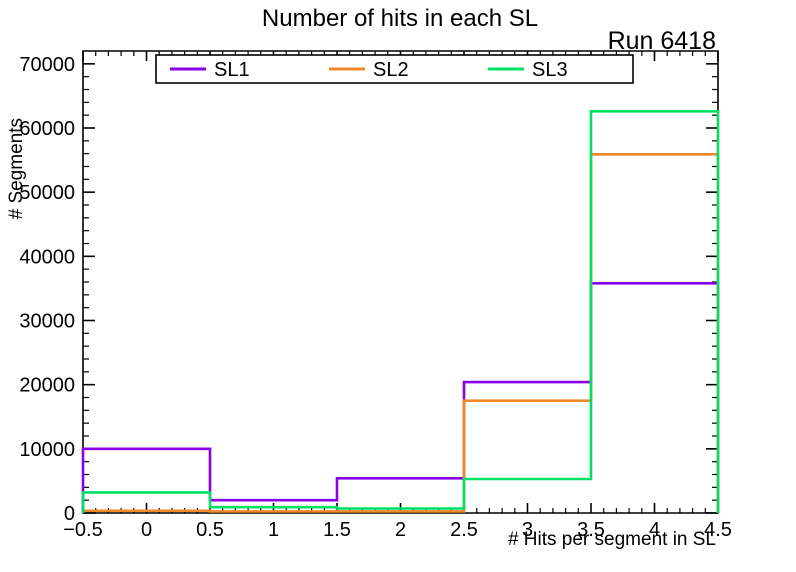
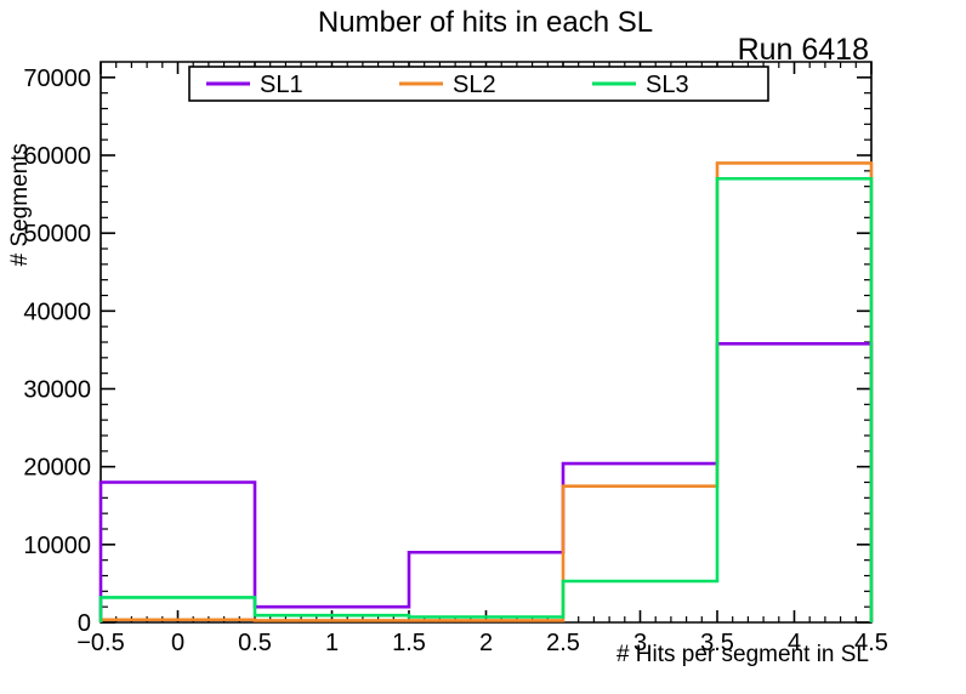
SL1/0: 10000 -> 18000
SL1/2: 5000 -> 9000
SL2/4: 56000 -> 59000
SL3/4: 63000 -> 57000
